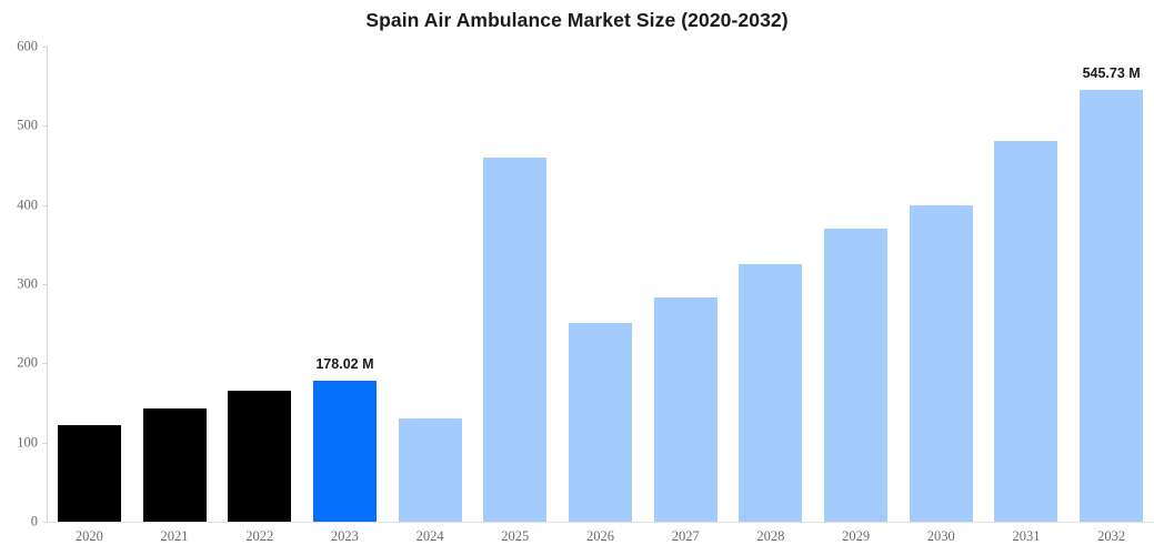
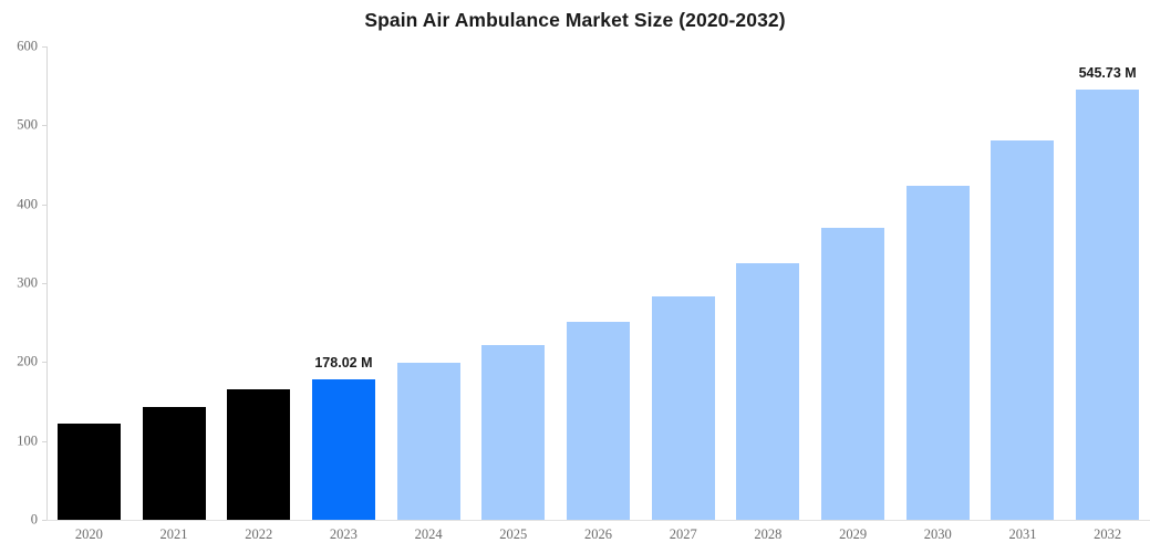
2024: 130 -> 200
2025: 460 -> 220
2030: 400 -> 420
